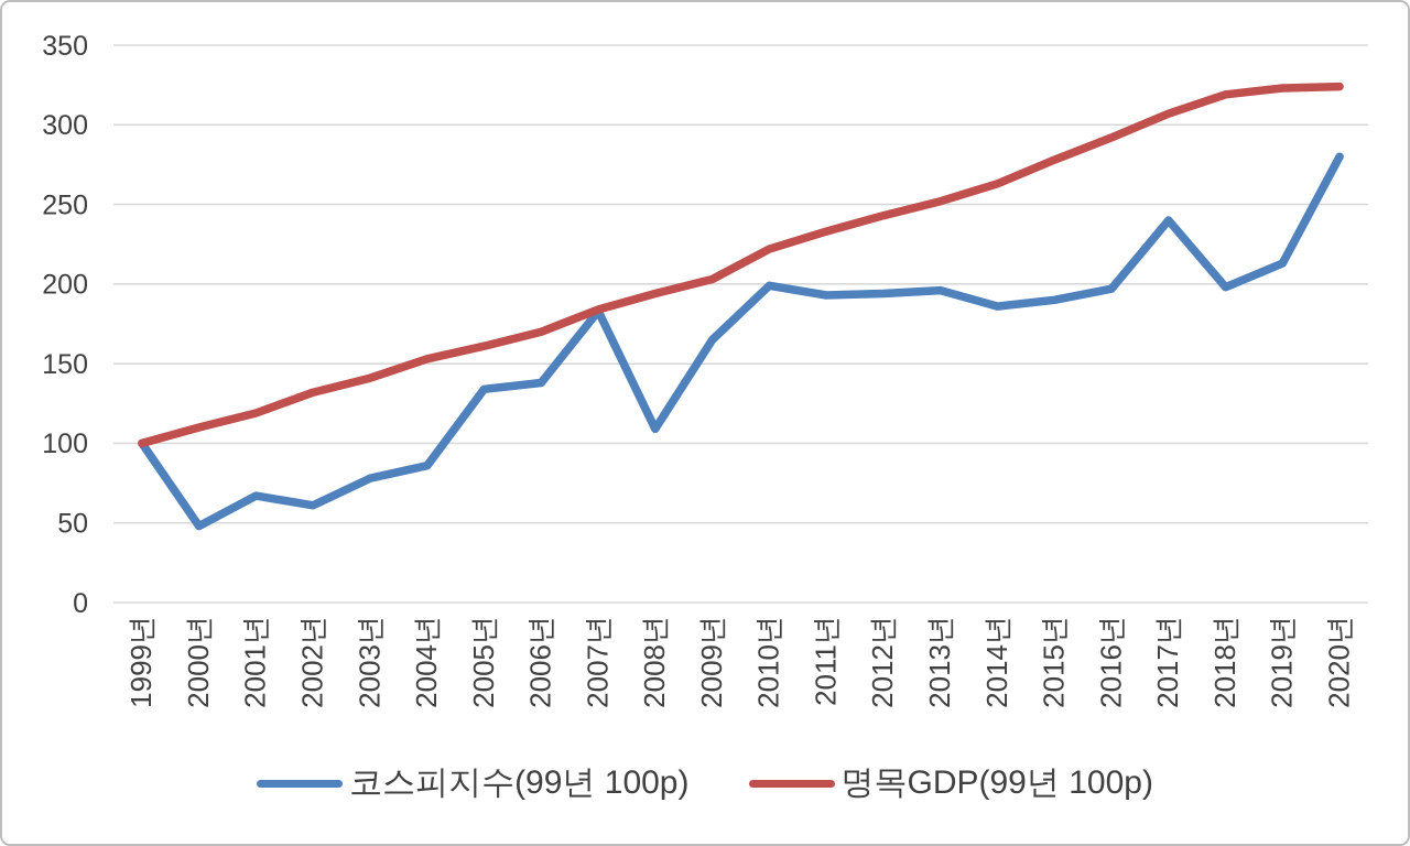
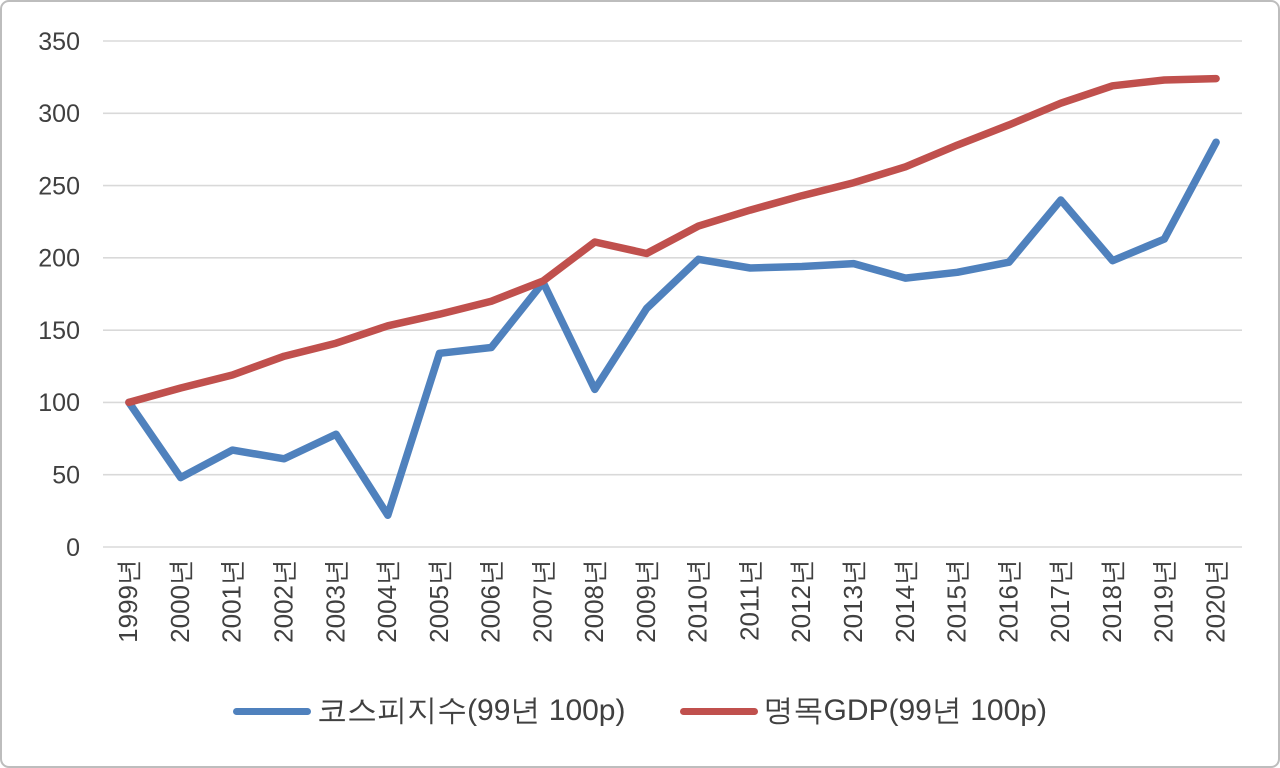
코스피지수(99년 100p)/2004년: 86 -> 22
명목GDP(99년 100p)/2008년: 194 -> 211
